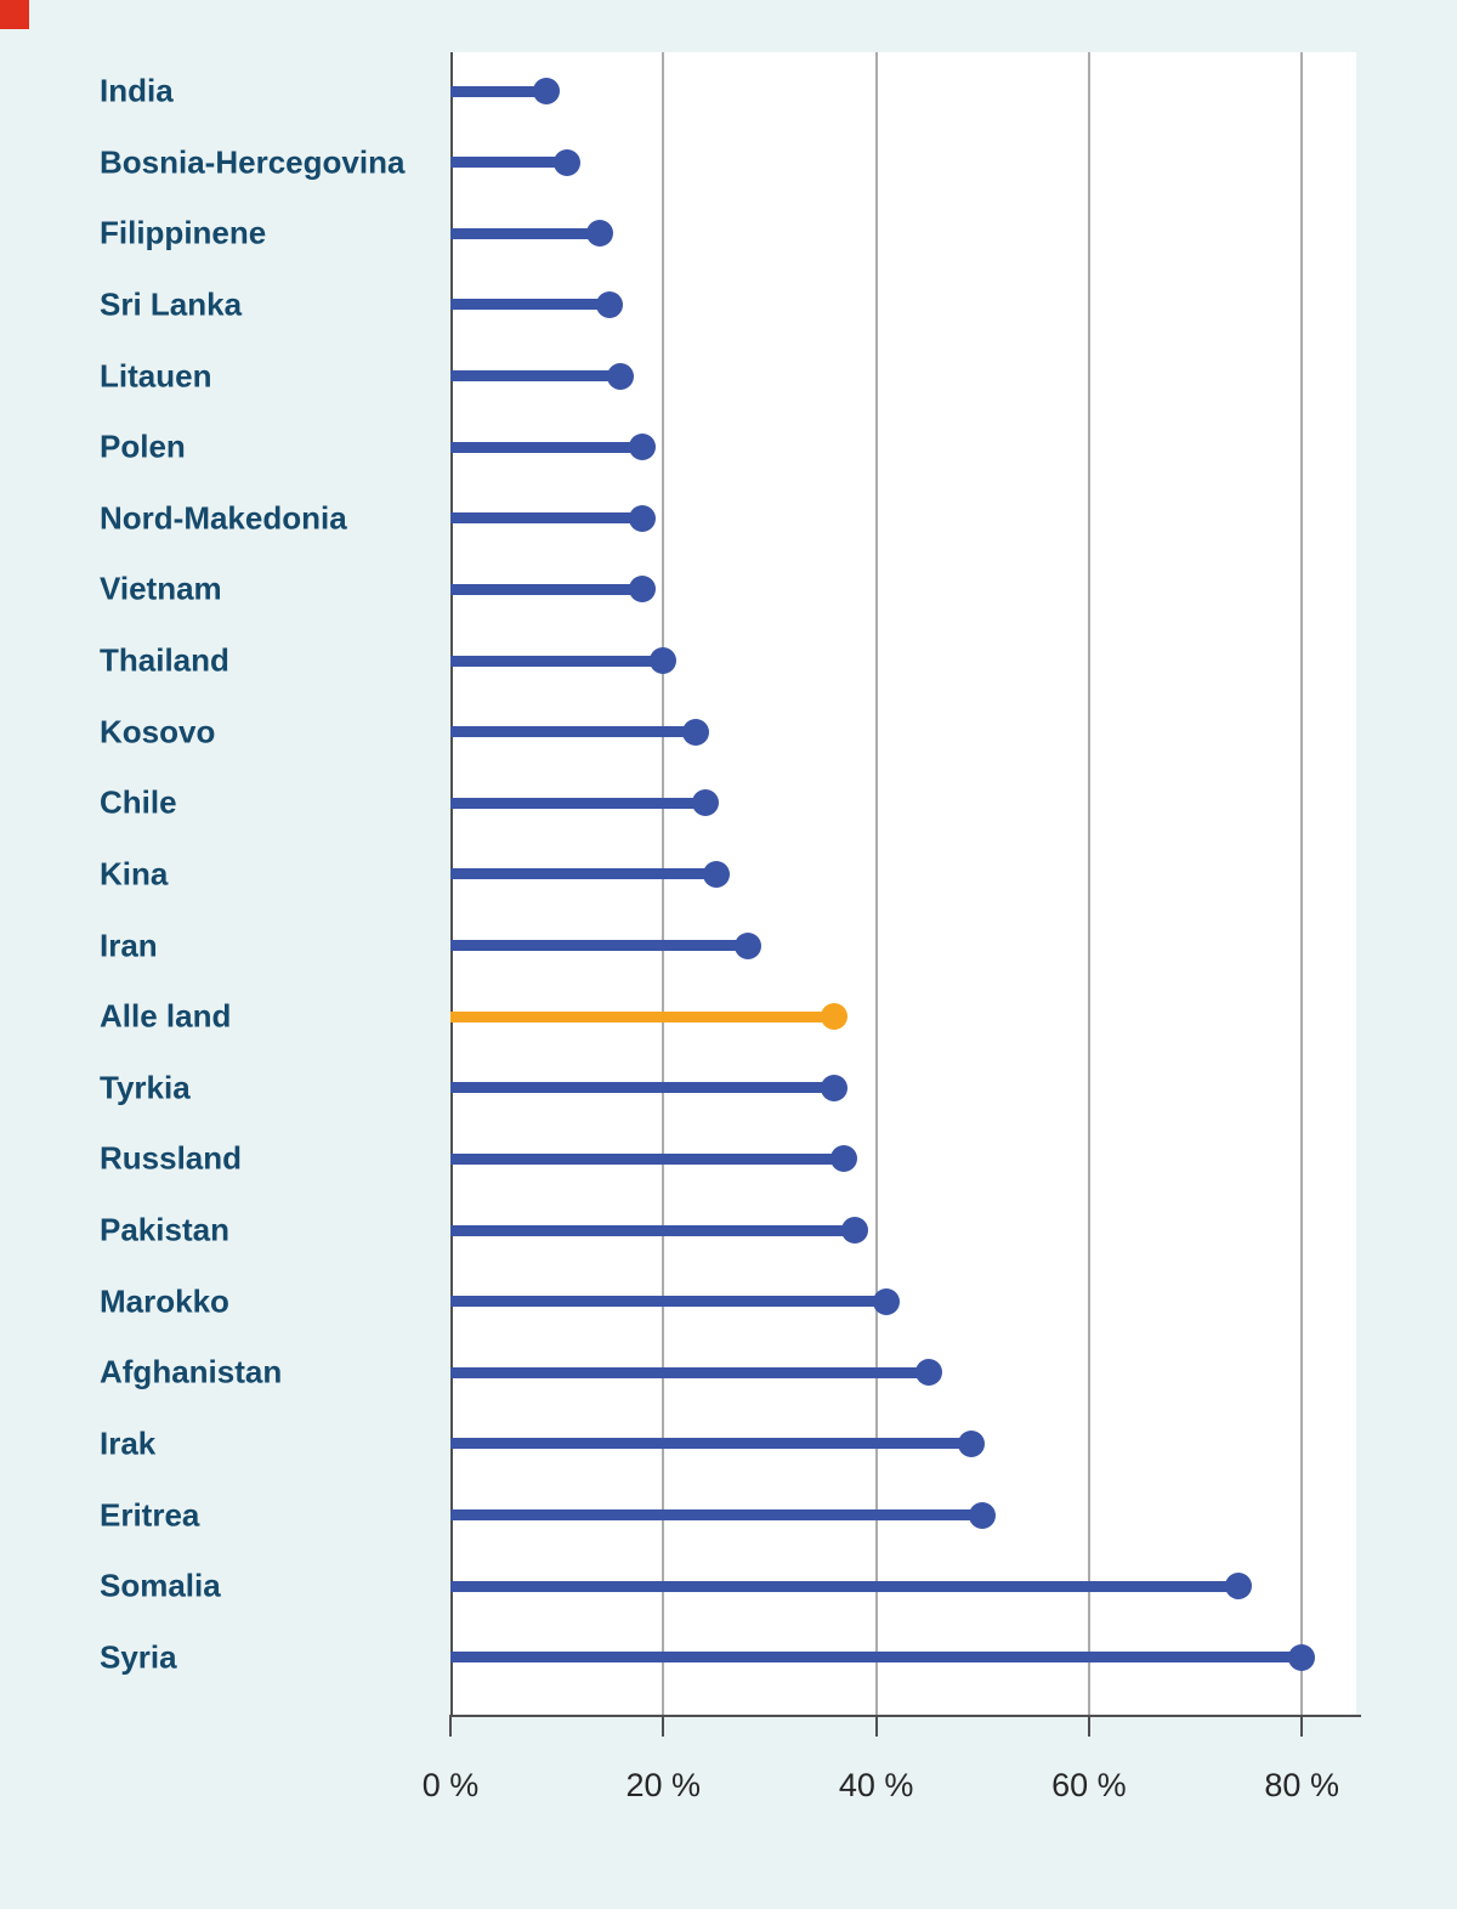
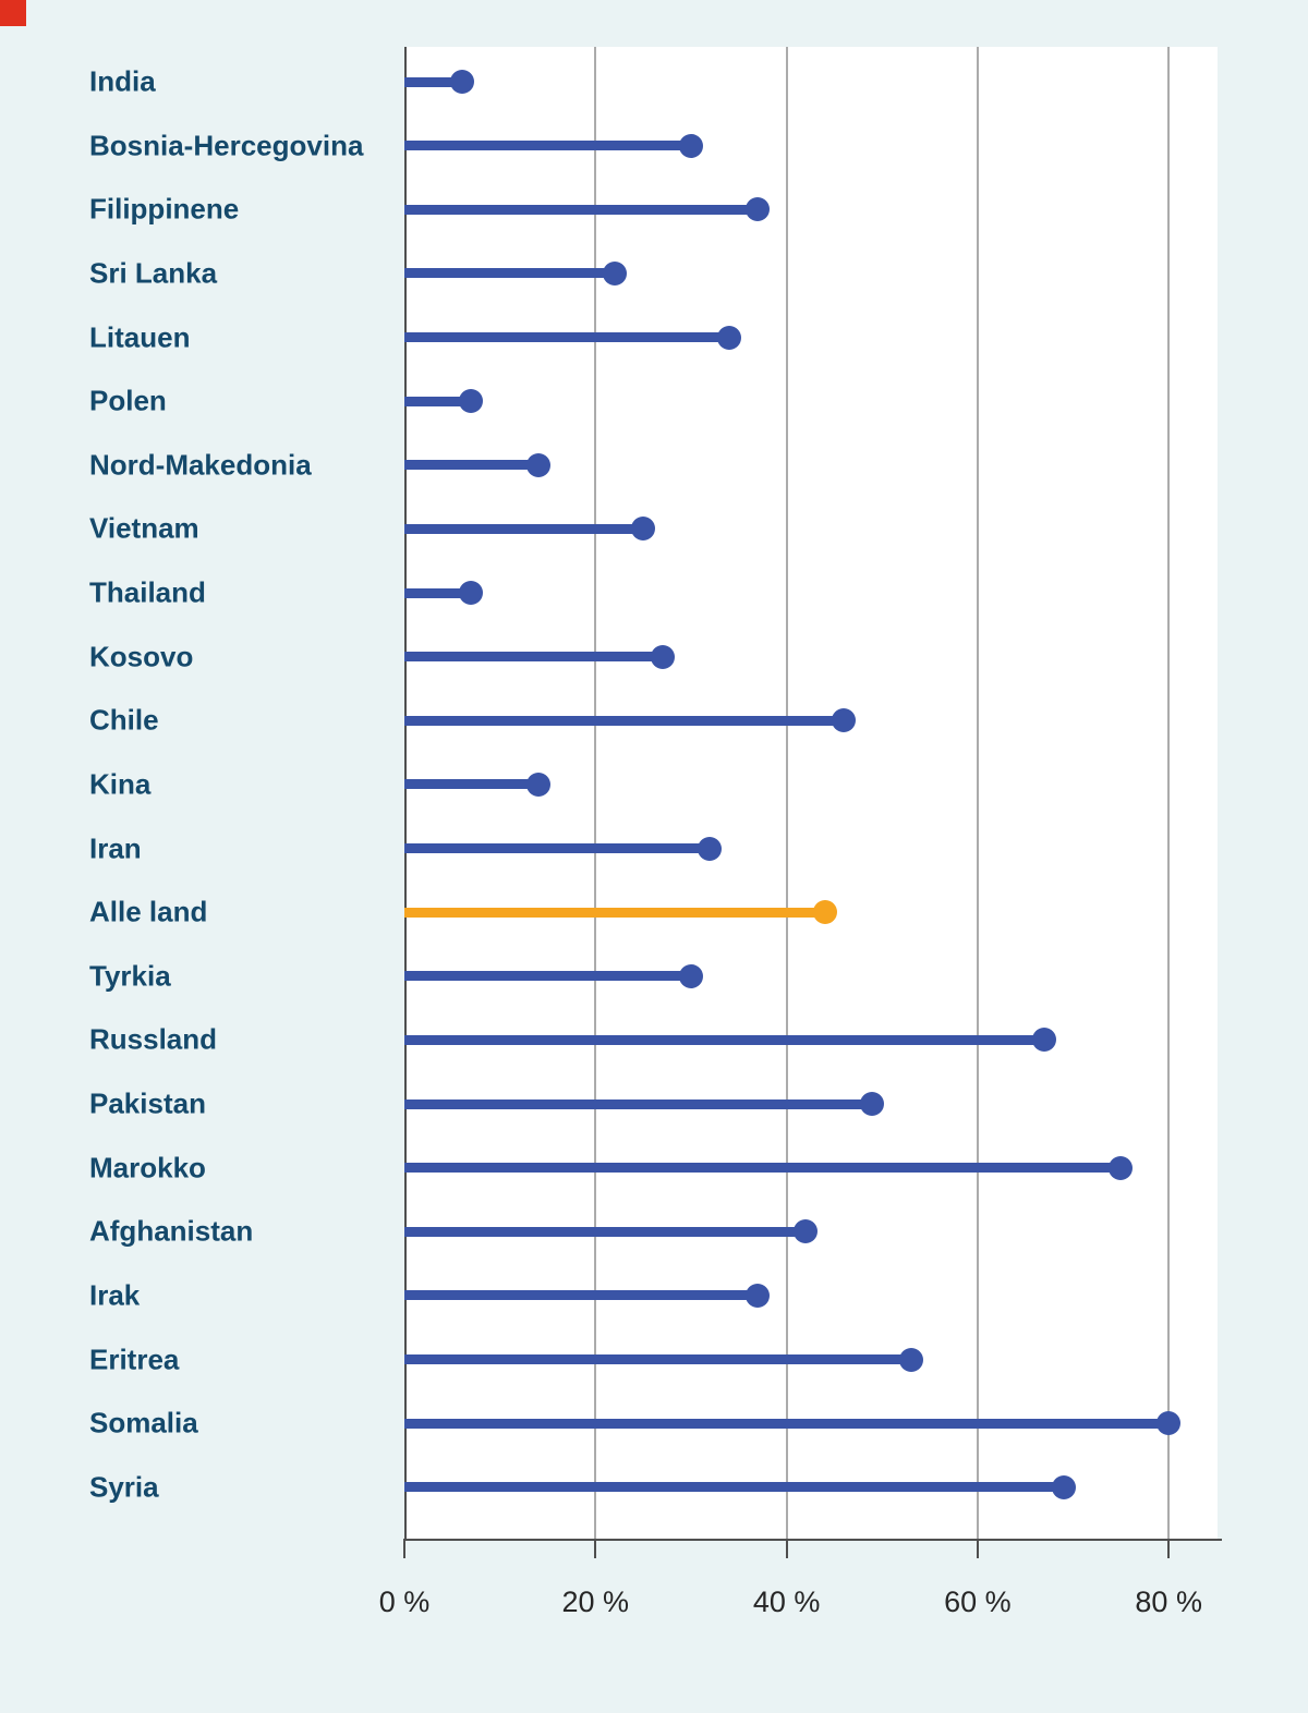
India: 9% -> 6%
Bosnia-Hercegovina: 11% -> 30%
Filippinene: 14% -> 37%
Sri Lanka: 15% -> 22%
Litauen: 16% -> 34%
Polen: 18% -> 7%
Nord-Makedonia: 18% -> 14%
Vietnam: 18% -> 25%
Thailand: 20% -> 7%
Kosovo: 23% -> 27%
Chile: 24% -> 46%
Kina: 25% -> 14%
Iran: 28% -> 32%
Alle land: 36% -> 44%
Tyrkia: 36% -> 30%
Russland: 37% -> 67%
Pakistan: 38% -> 49%
Marokko: 41% -> 75%
Afghanistan: 45% -> 42%
Irak: 49% -> 37%
Eritrea: 50% -> 53%
Somalia: 74% -> 80%
Syria: 80% -> 69%
